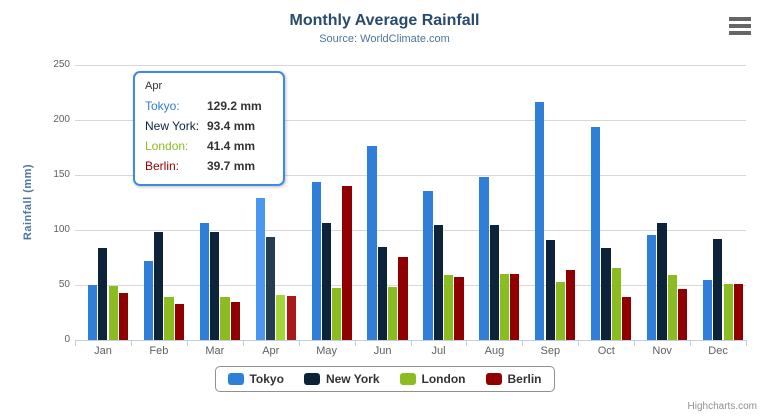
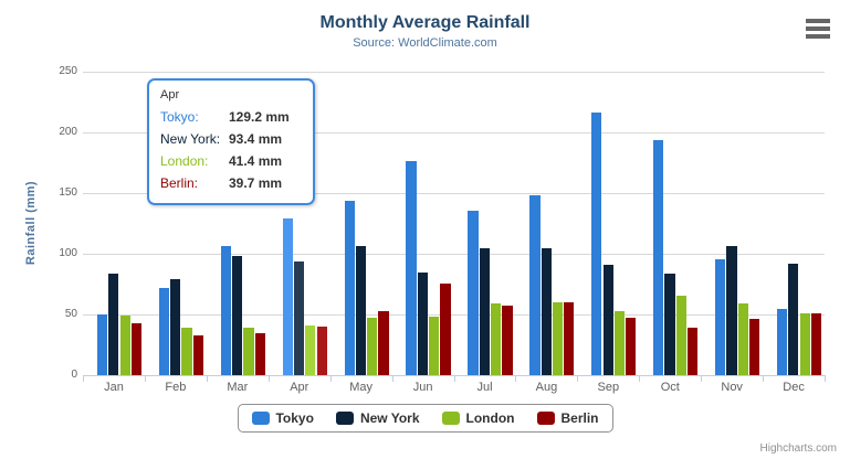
New York/Feb: 98 -> 79
Berlin/May: 140 -> 53
Berlin/Sep: 64 -> 48
